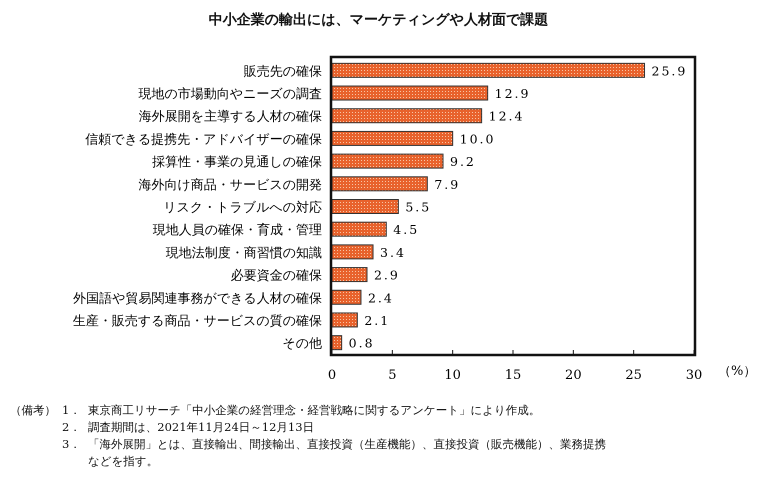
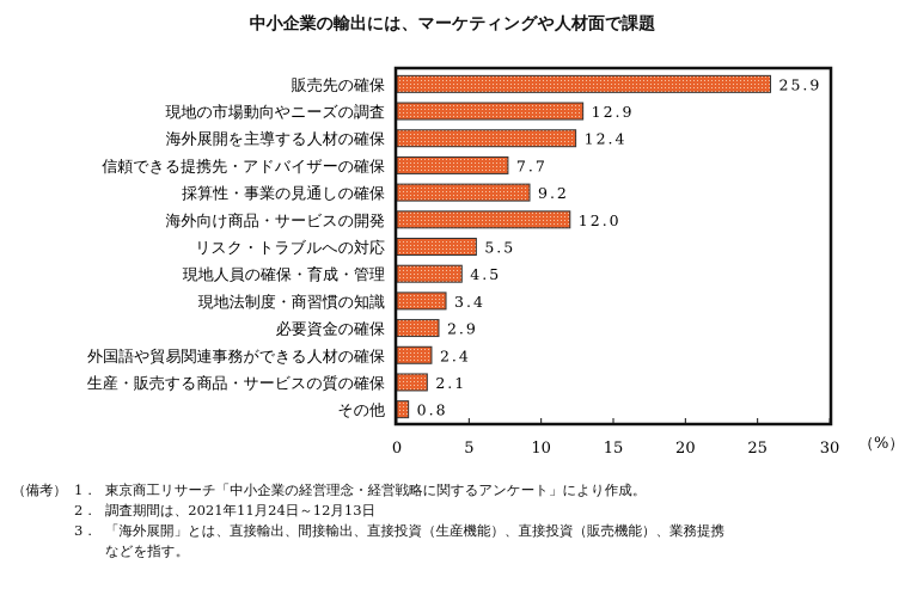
信頼できる提携先・アドバイザーの確保: 10.0 -> 7.7
海外向け商品・サービスの開発: 7.9 -> 12.0
